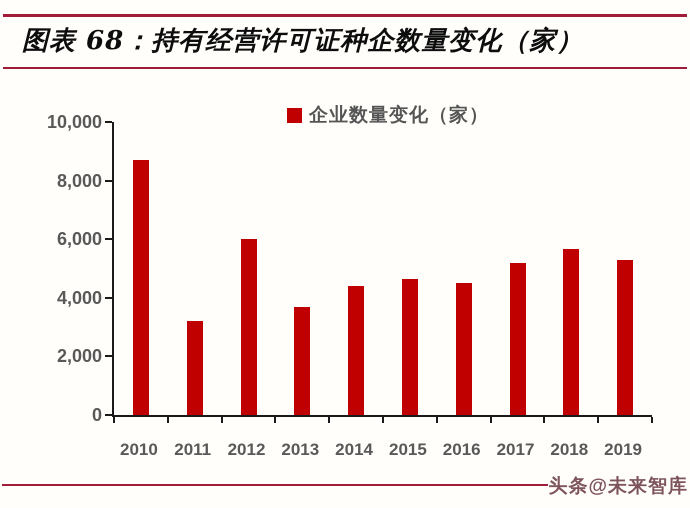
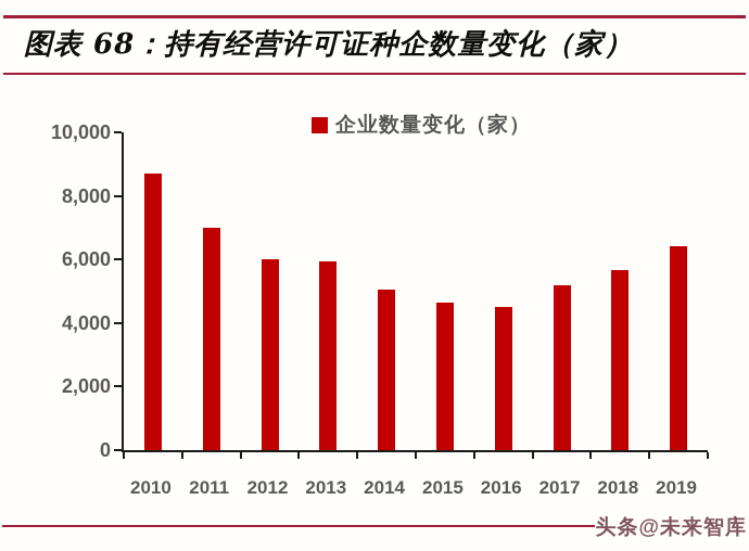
2011: 3200 -> 7000
2013: 3700 -> 6000
2014: 4400 -> 5000
2019: 5300 -> 6400
